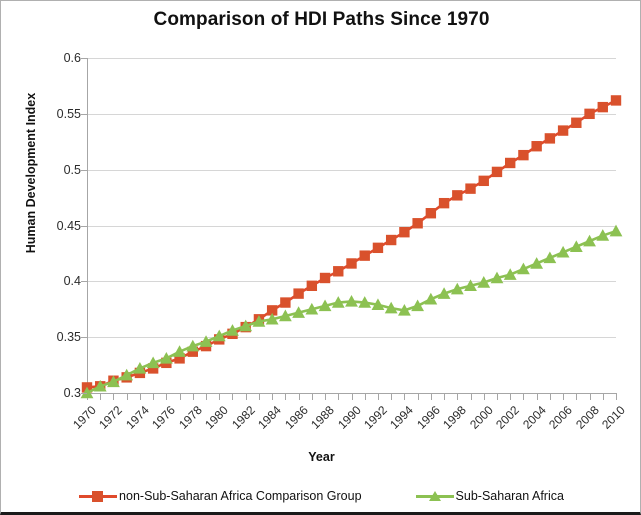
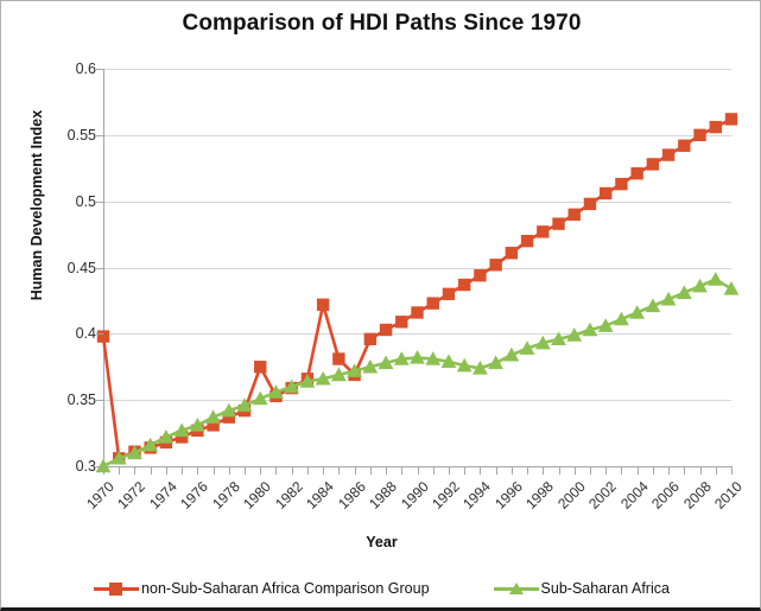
non-Sub-Saharan Africa Comparison Group/1970: 0.305 -> 0.398
non-Sub-Saharan Africa Comparison Group/1980: 0.348 -> 0.375
non-Sub-Saharan Africa Comparison Group/1984: 0.374 -> 0.422
non-Sub-Saharan Africa Comparison Group/1986: 0.389 -> 0.369
Sub-Saharan Africa/2010: 0.445 -> 0.434
